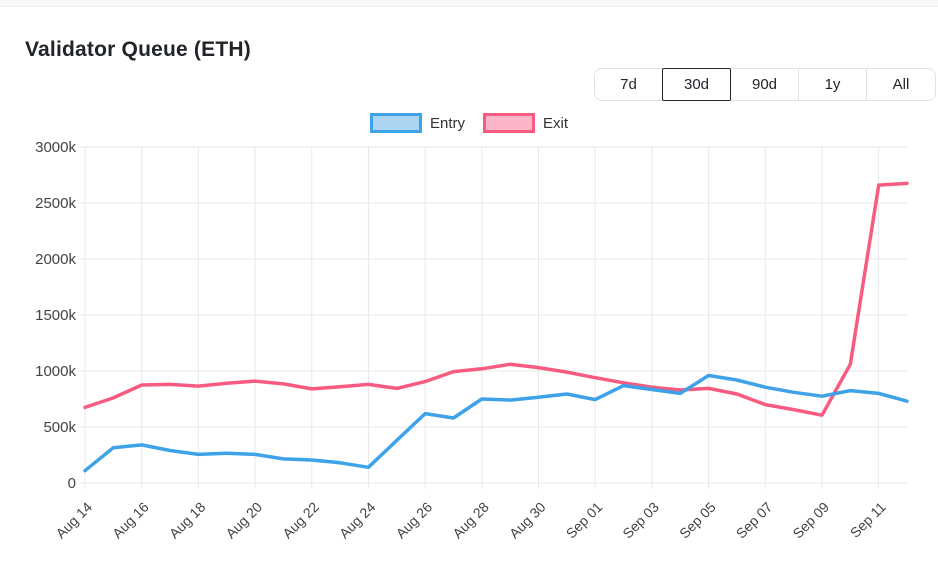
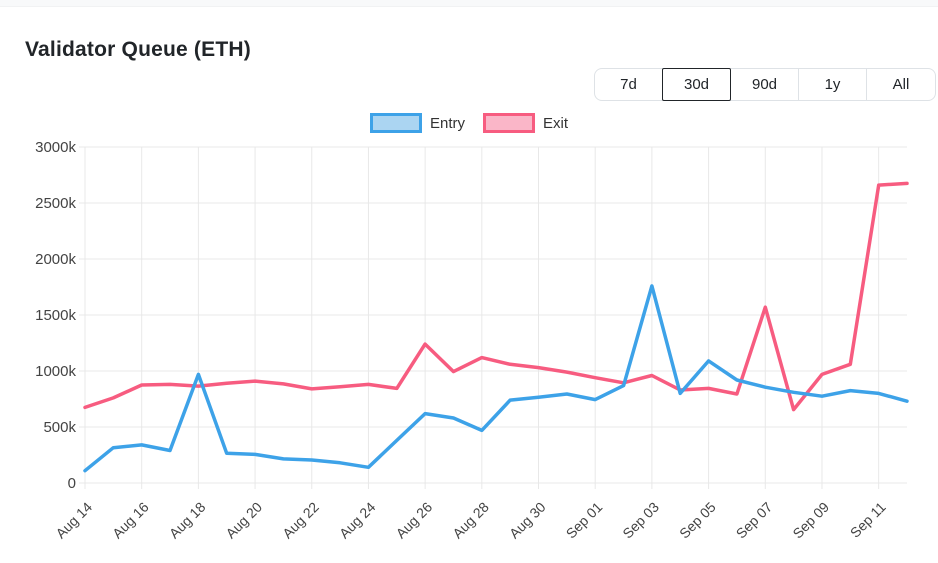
Entry/Aug 18: 260k -> 970k
Exit/Aug 26: 900k -> 1240k
Entry/Aug 28: 750k -> 470k
Exit/Aug 28: 1020k -> 1120k
Entry/Sep 03: 840k -> 1760k
Exit/Sep 03: 860k -> 960k
Entry/Sep 05: 960k -> 1090k
Exit/Sep 07: 700k -> 1570k
Exit/Sep 09: 600k -> 970k
